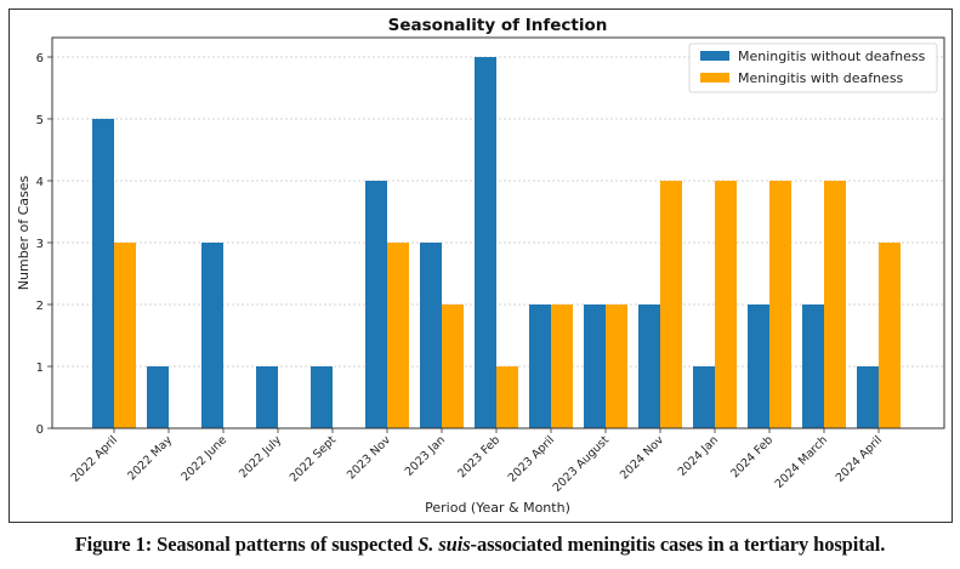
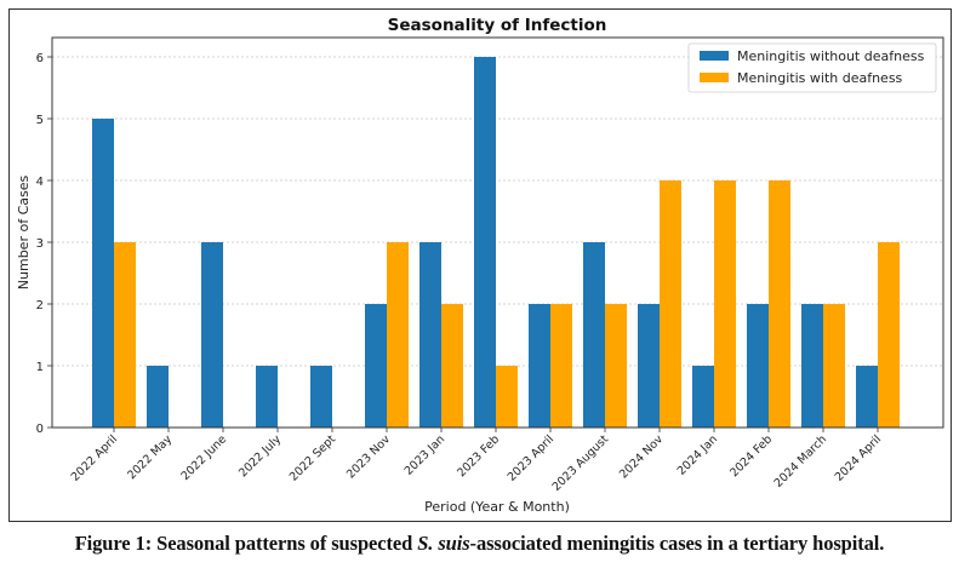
Meningitis without deafness/2023 Nov: 4 -> 2
Meningitis without deafness/2023 August: 2 -> 3
Meningitis with deafness/2024 March: 4 -> 2
